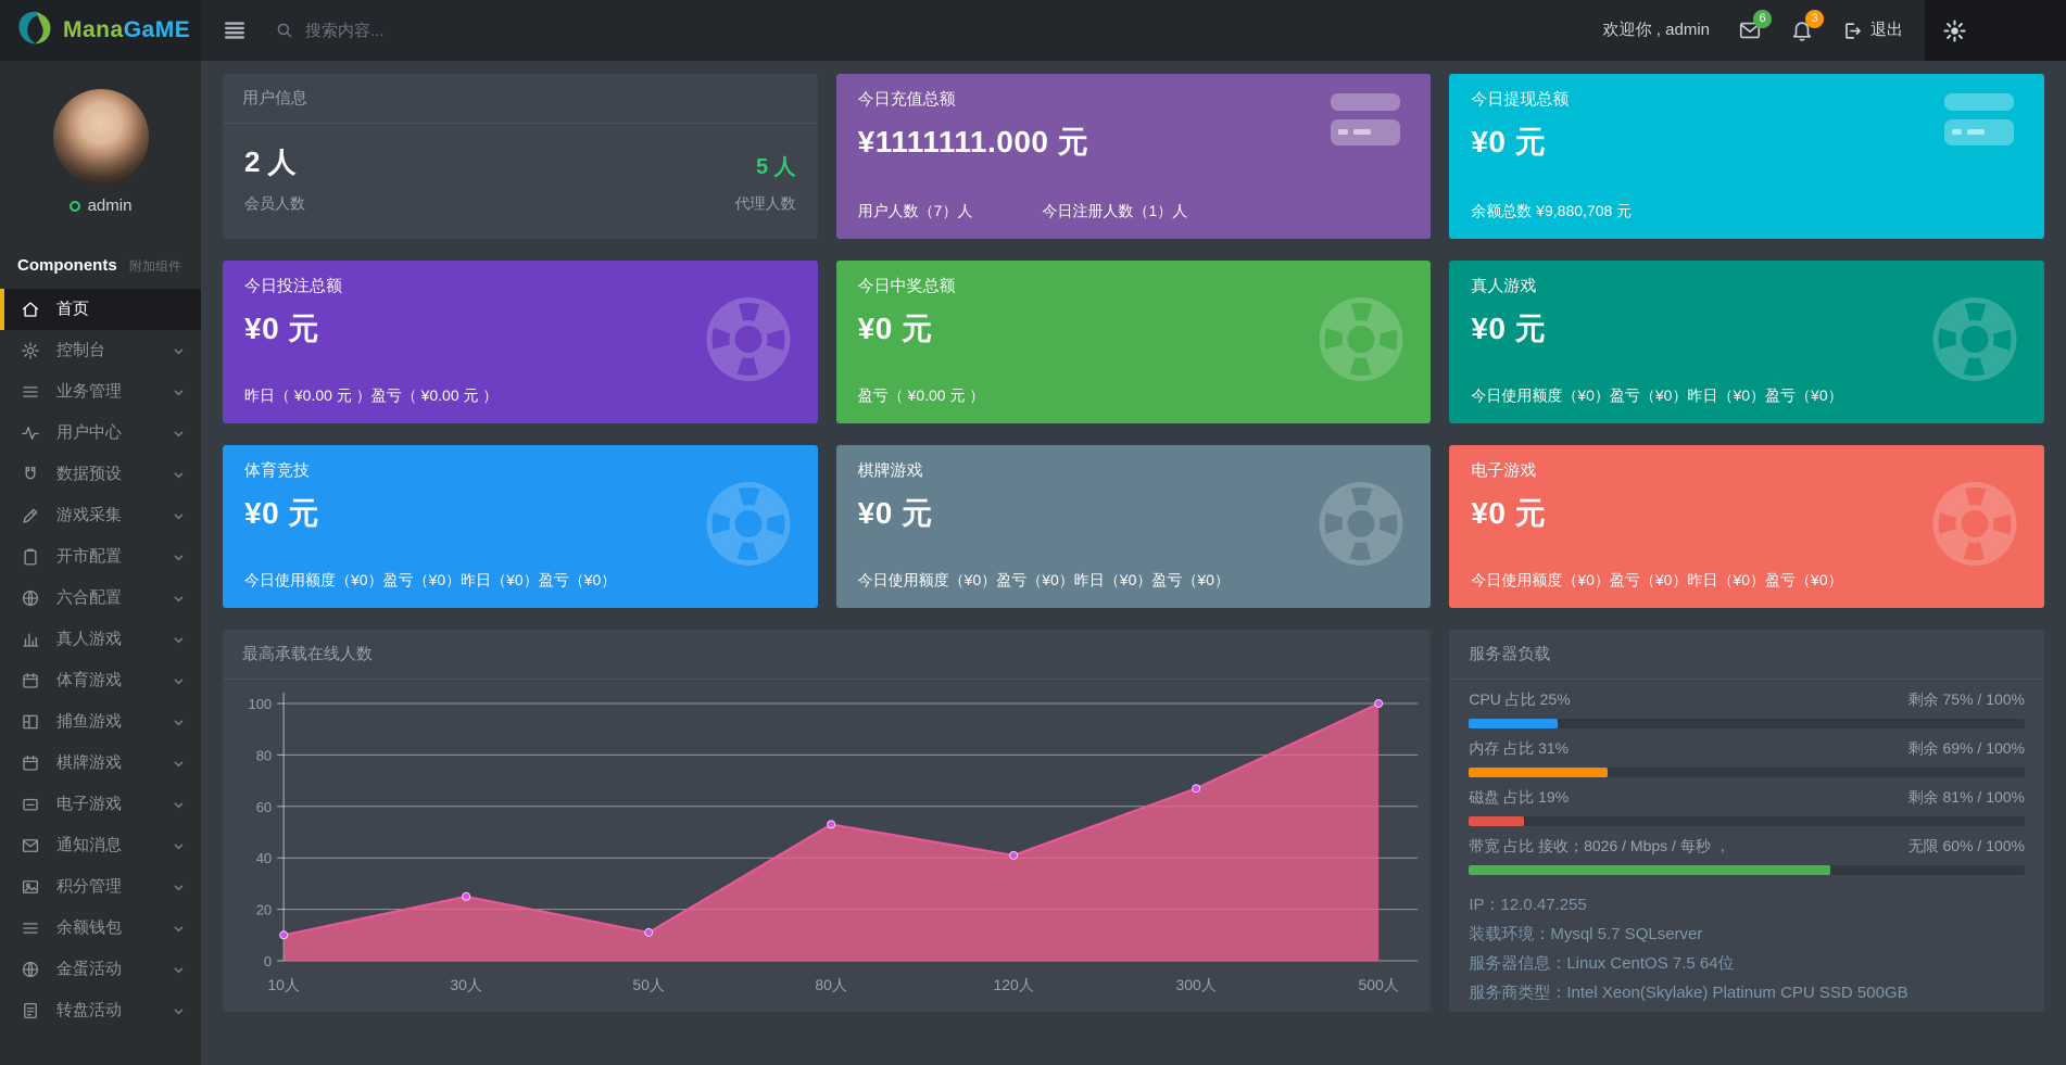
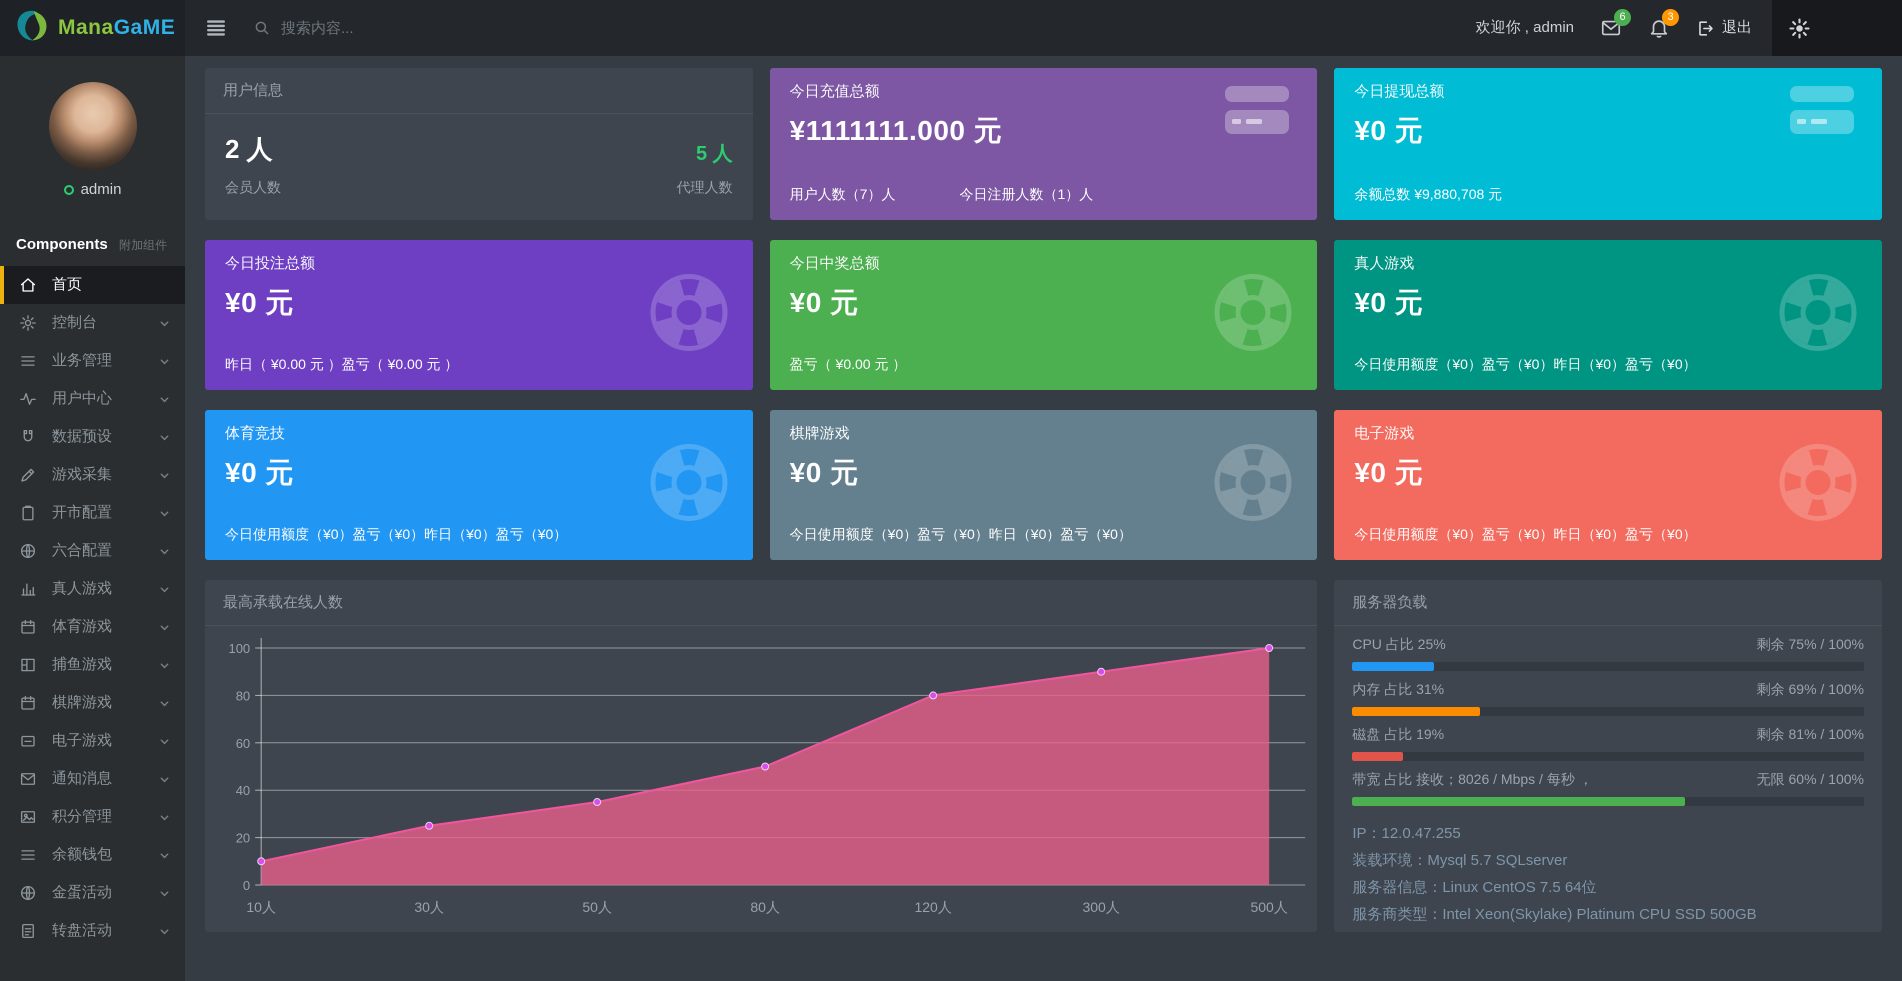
50人: 11 -> 35
80人: 53 -> 50
120人: 41 -> 80
300人: 67 -> 90
